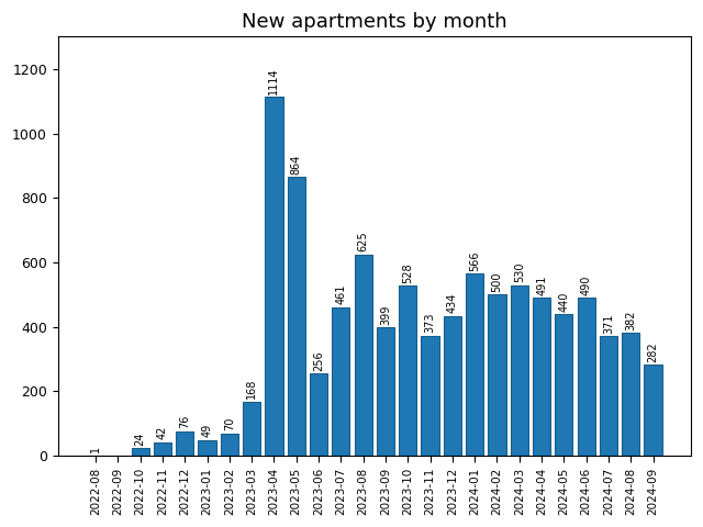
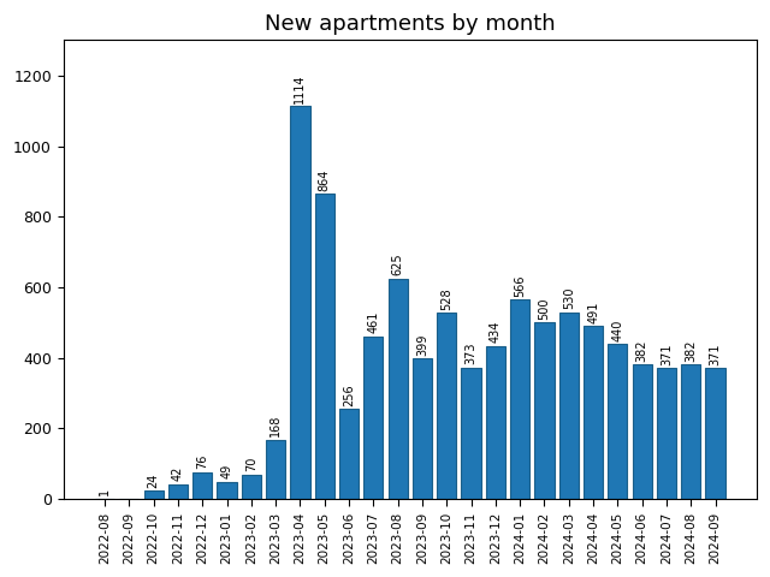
2024-06: 490 -> 382
2024-09: 282 -> 371
